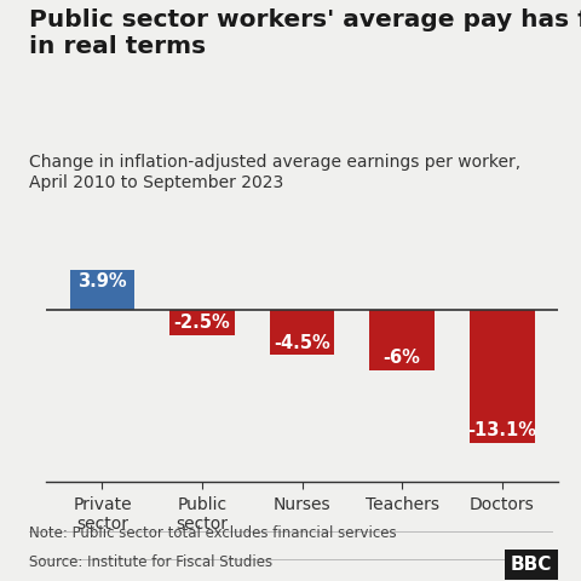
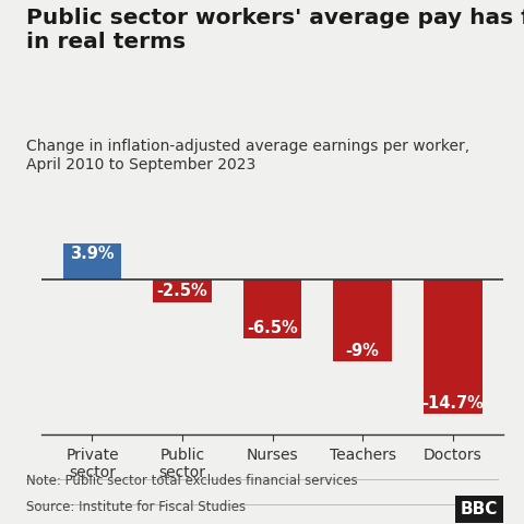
Nurses: -4.5% -> -6.5%
Teachers: -6% -> -9%
Doctors: -13.1% -> -14.7%
